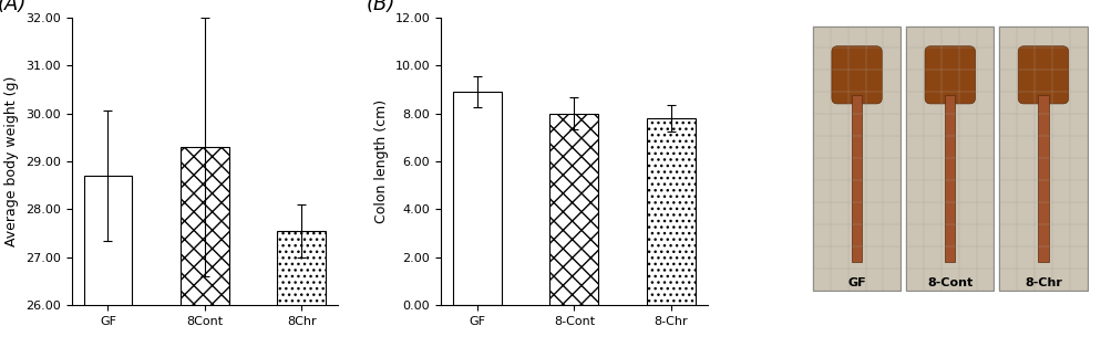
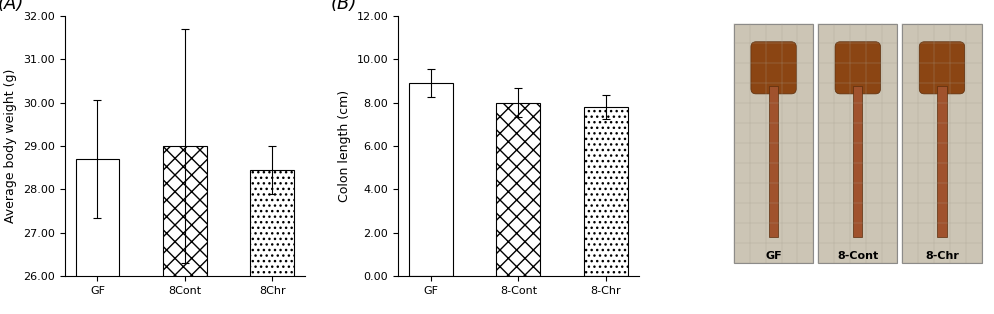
8Cont: 29.30 -> 29.00
8Chr: 27.55 -> 28.45
